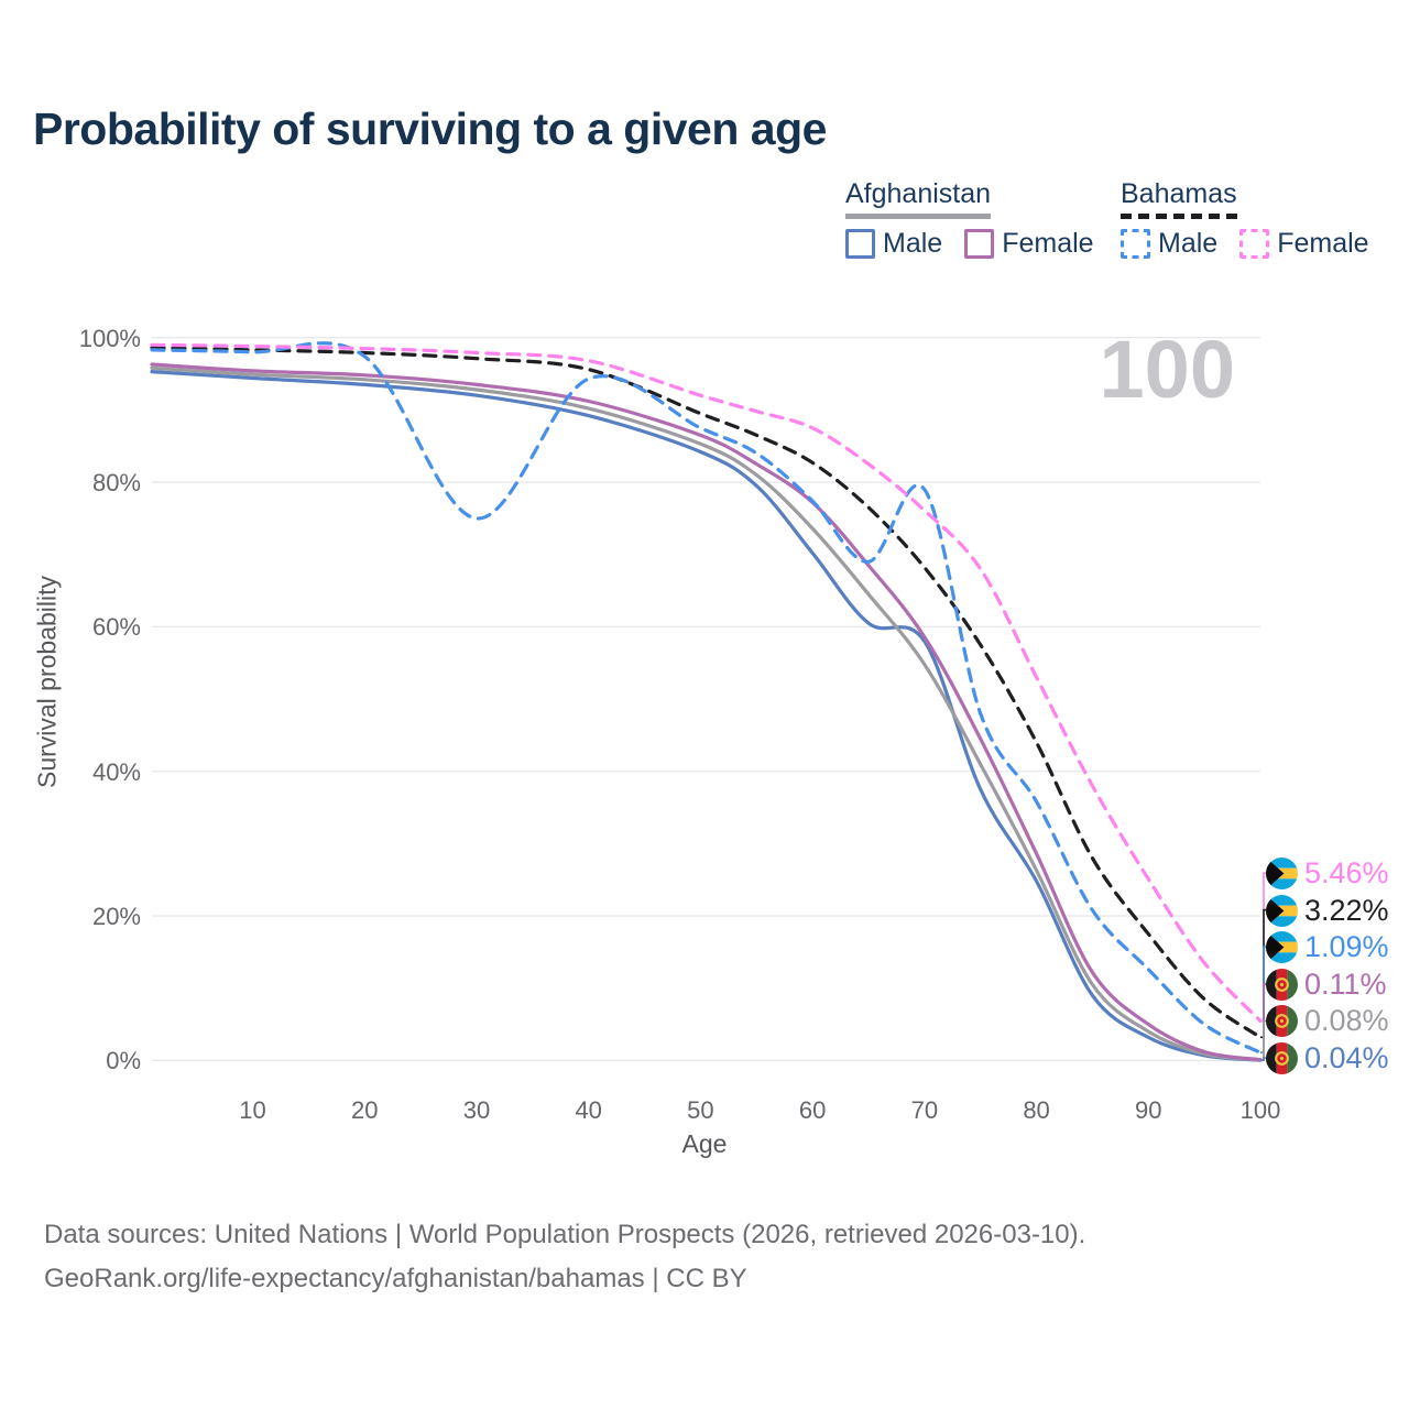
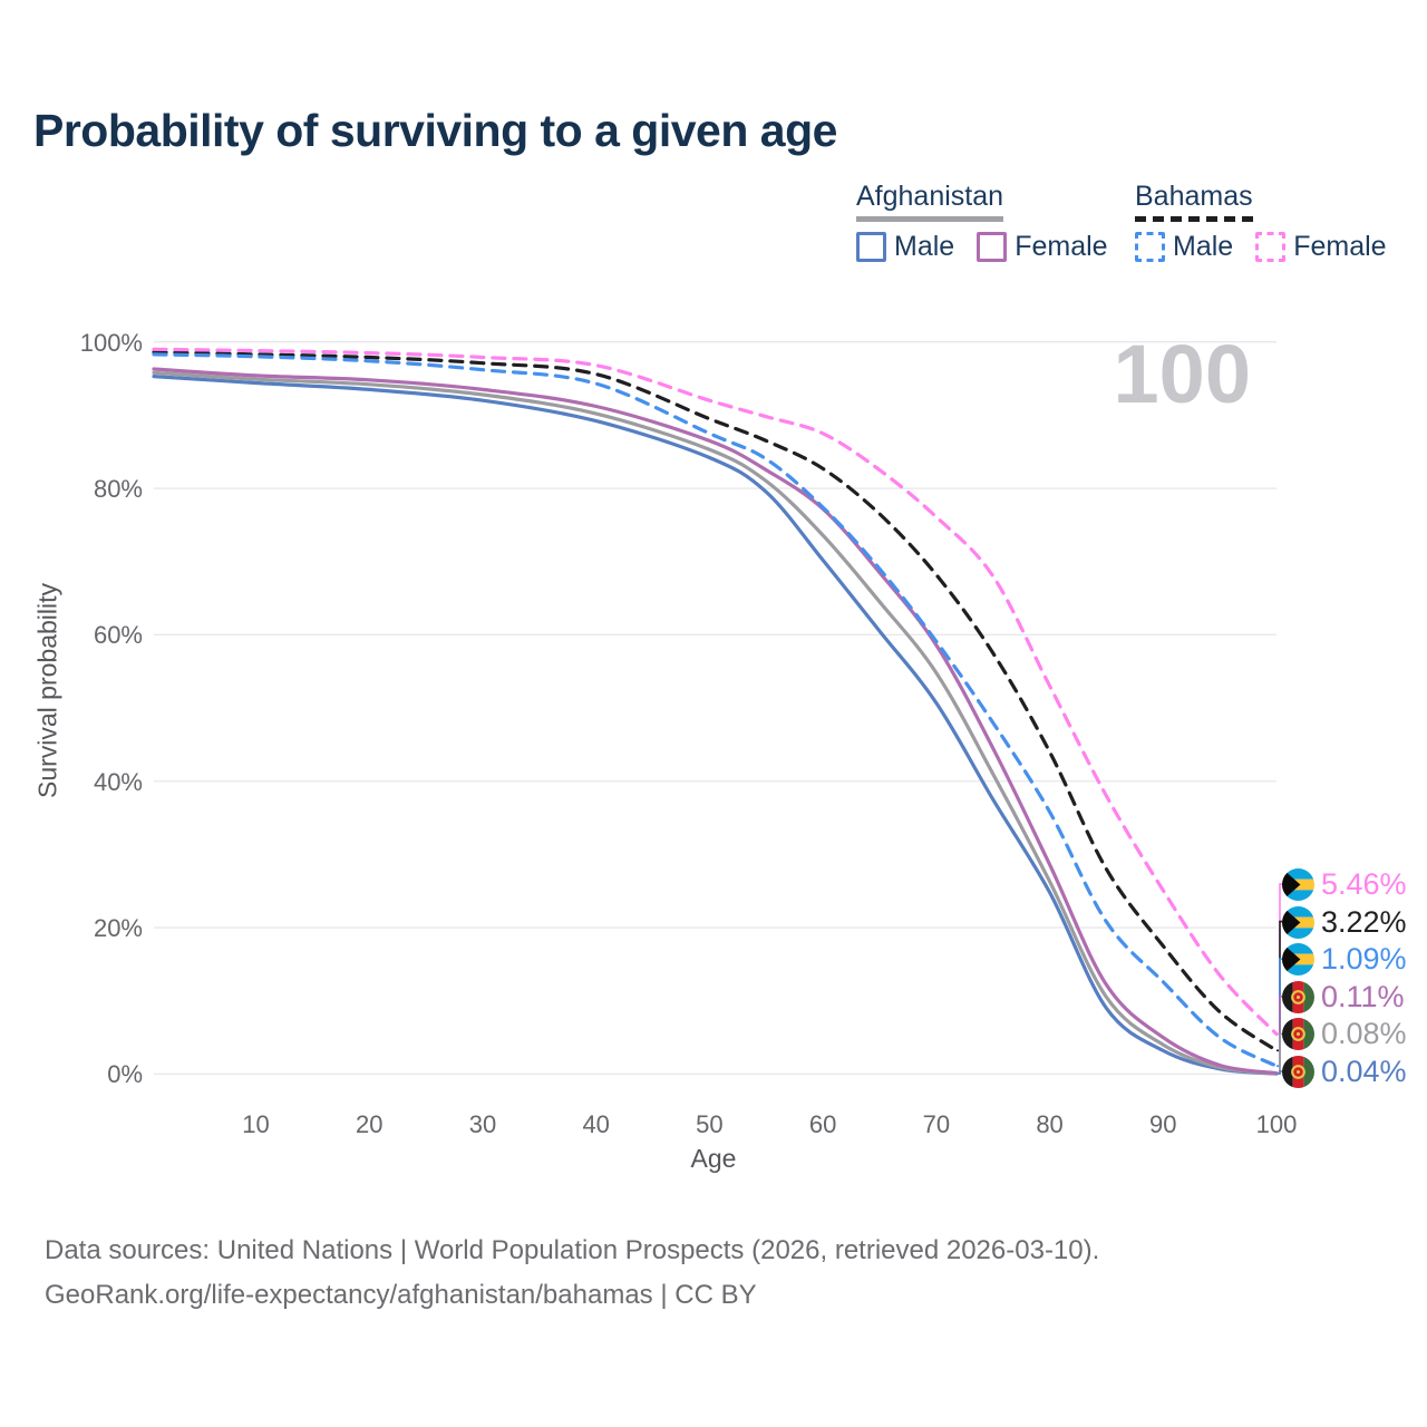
Bahamas Male/30: 75% -> 96%
Afghanistan Male/70: 58% -> 51%
Bahamas Male/70: 79% -> 59%
